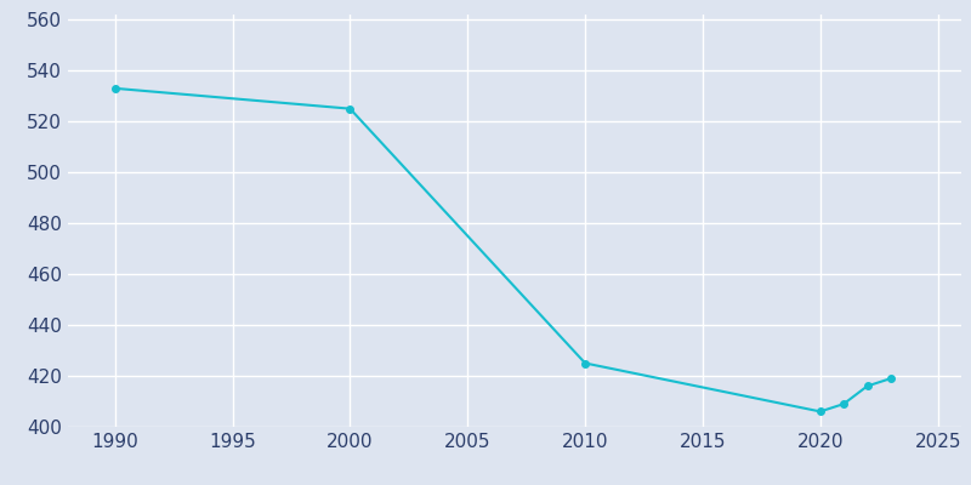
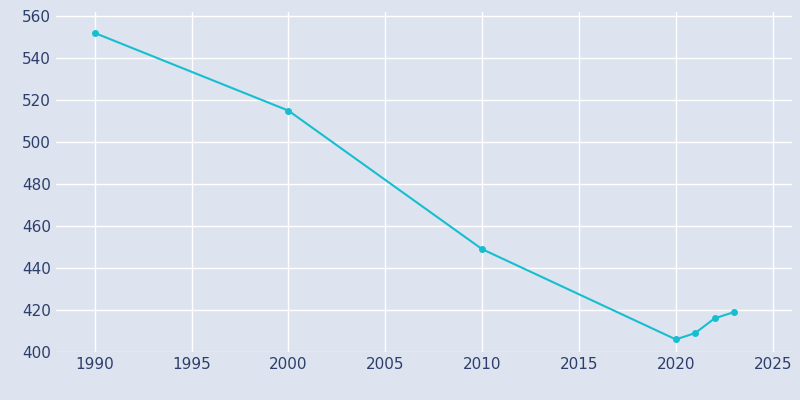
1990: 533 -> 552
2000: 525 -> 515
2010: 425 -> 449
